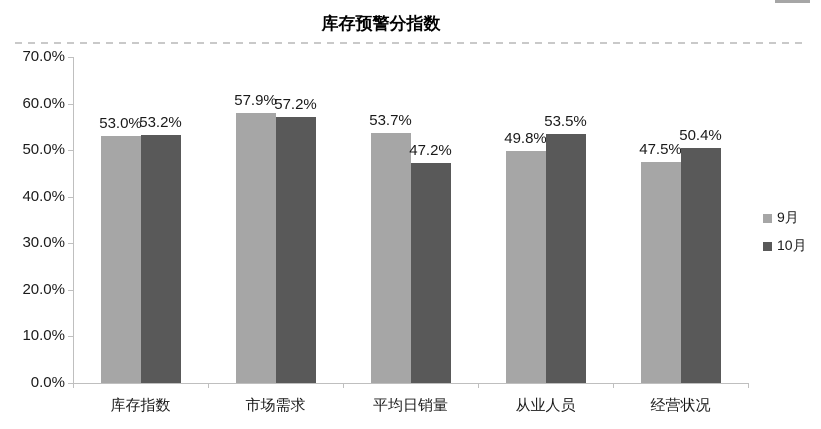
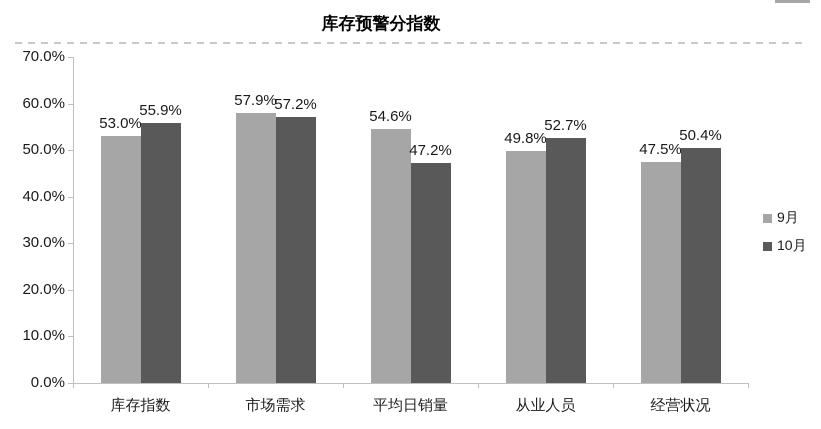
10月/库存指数: 53.2% -> 55.9%
9月/平均日销量: 53.7% -> 54.6%
10月/从业人员: 53.5% -> 52.7%
